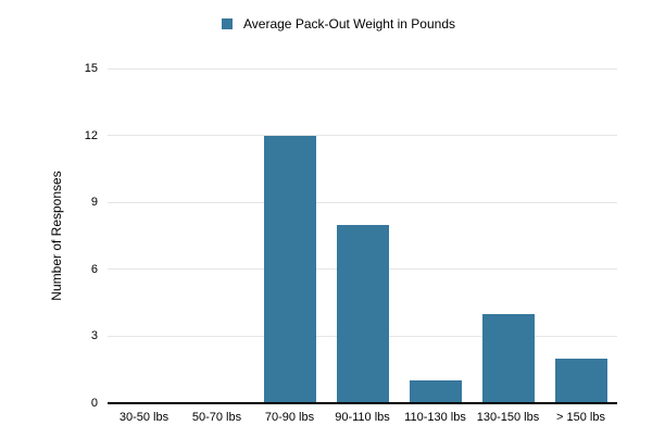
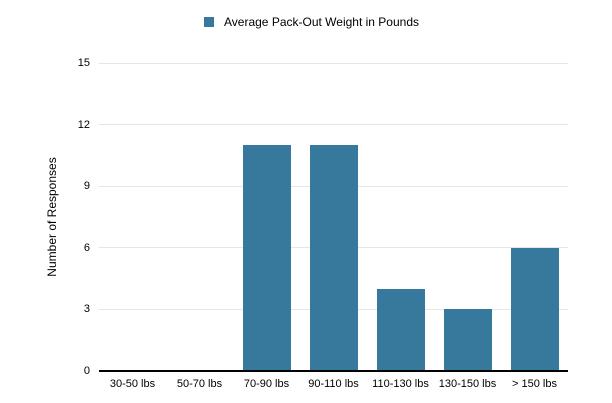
70-90 lbs: 12 -> 11
90-110 lbs: 8 -> 11
110-130 lbs: 1 -> 4
130-150 lbs: 4 -> 3
> 150 lbs: 2 -> 6
